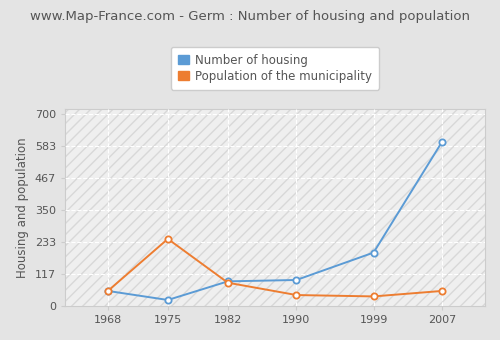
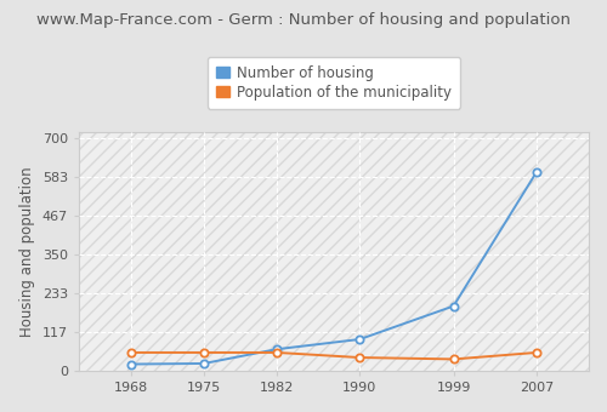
Number of housing/1968: 55 -> 20
Population of the municipality/1975: 245 -> 55
Number of housing/1982: 90 -> 65
Population of the municipality/1982: 85 -> 55
